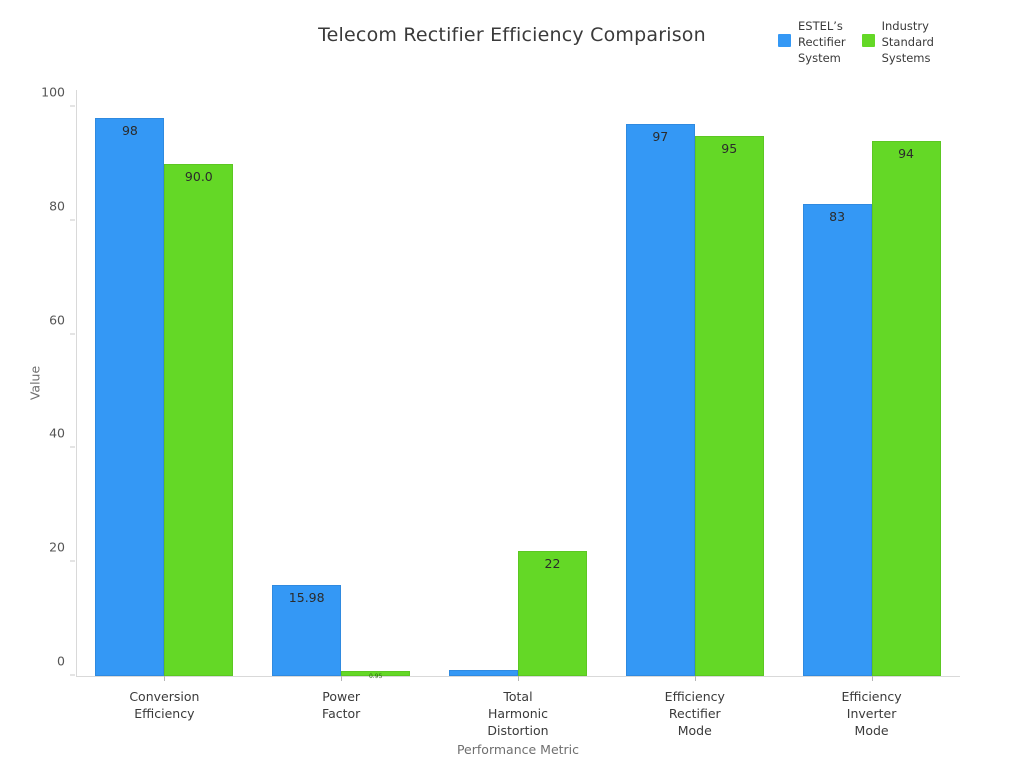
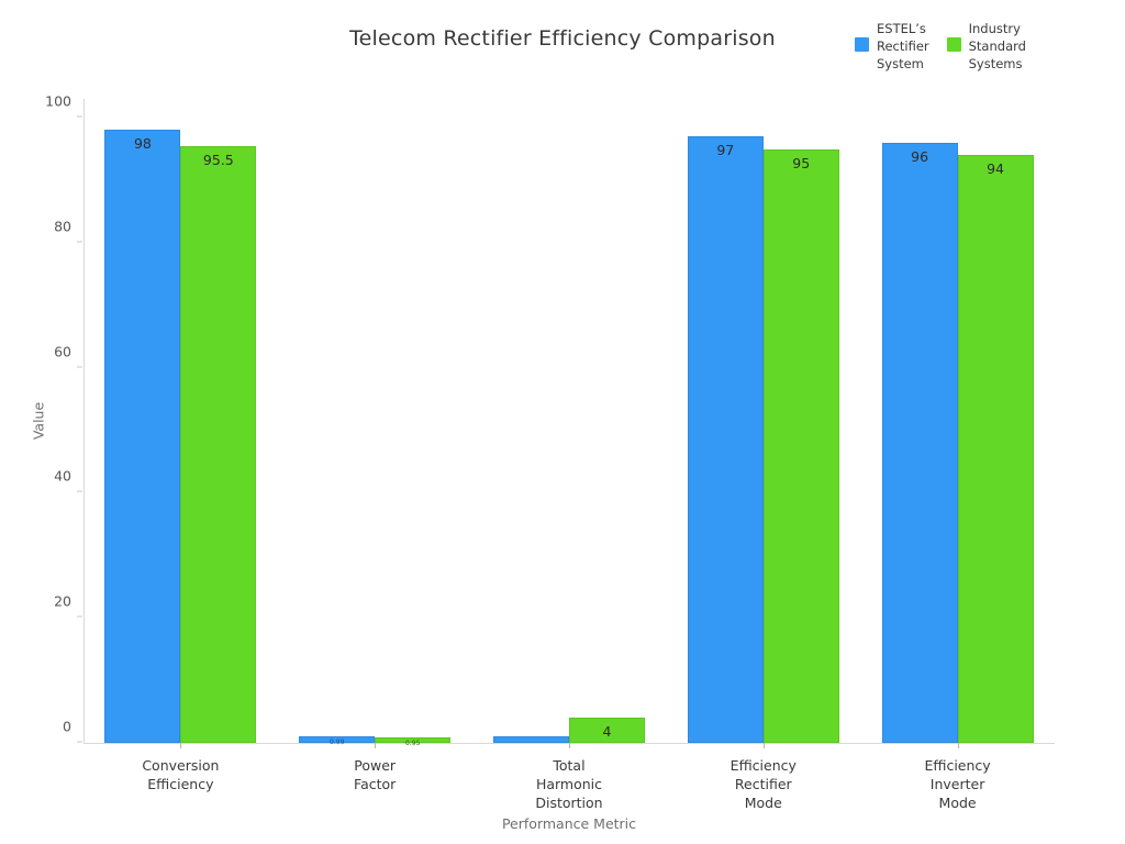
Industry Standard Systems/Conversion Efficiency: 90.0 -> 95.5
ESTEL’s Rectifier System/Power Factor: 15.98 -> 0.99
Industry Standard Systems/Total Harmonic Distortion: 22 -> 4
ESTEL’s Rectifier System/Efficiency Inverter Mode: 83 -> 96
